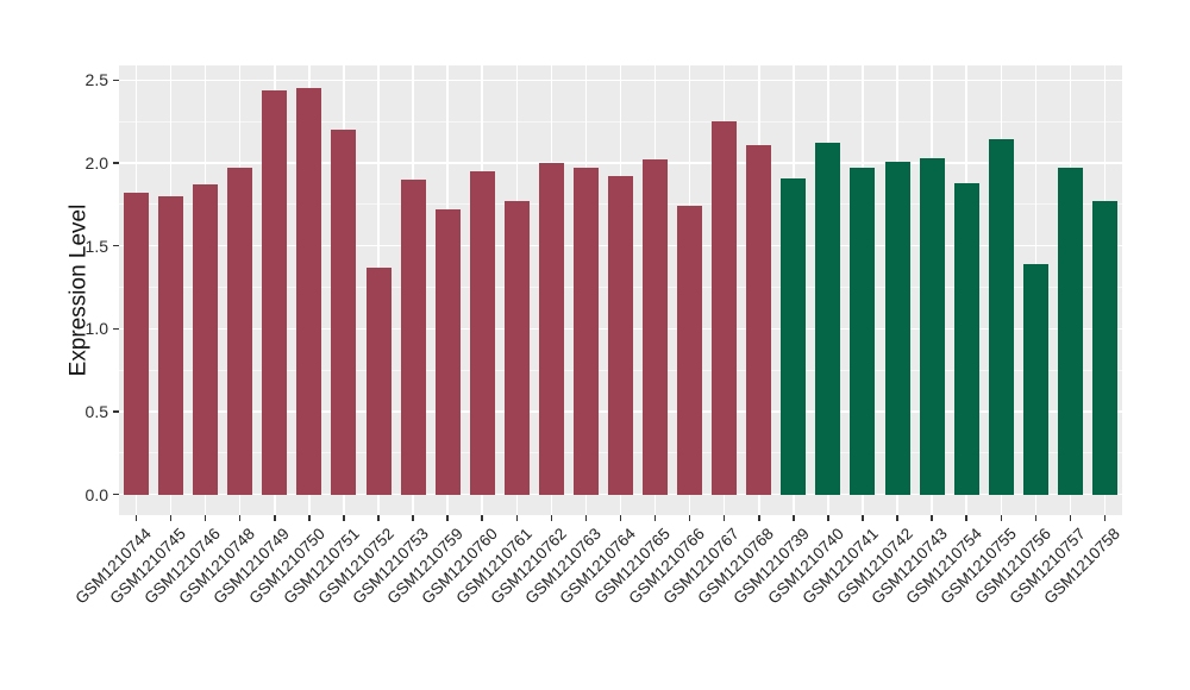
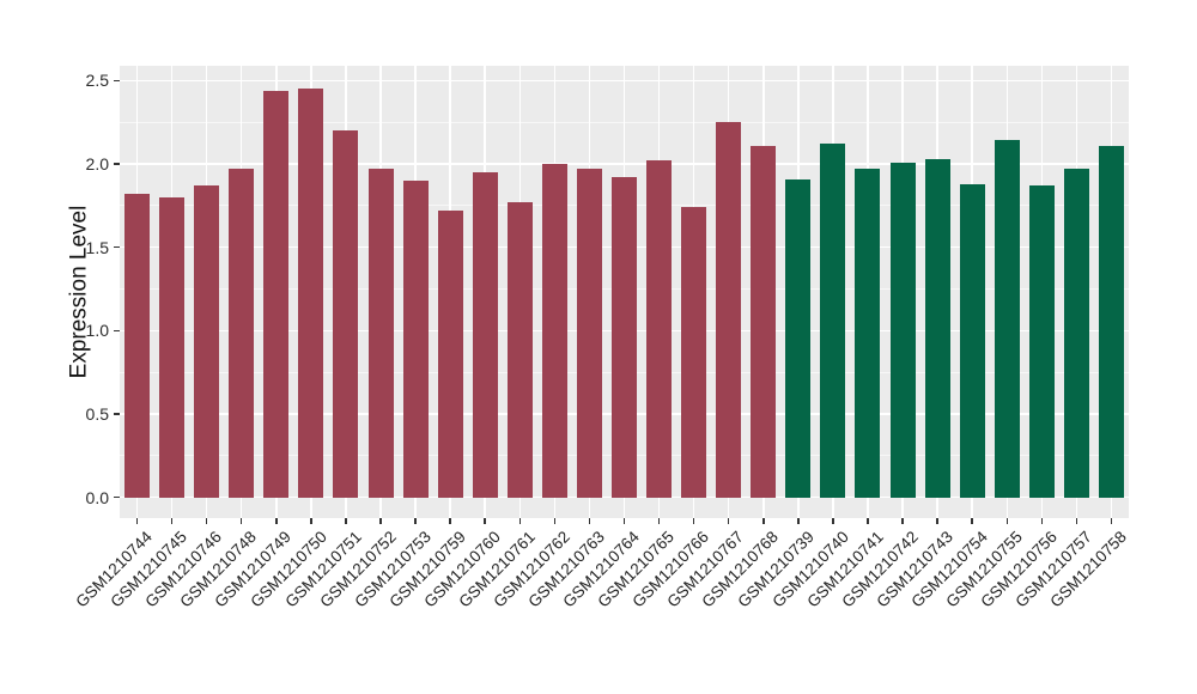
GSM1210752: 1.37 -> 1.97
GSM1210756: 1.39 -> 1.87
GSM1210758: 1.77 -> 2.11
